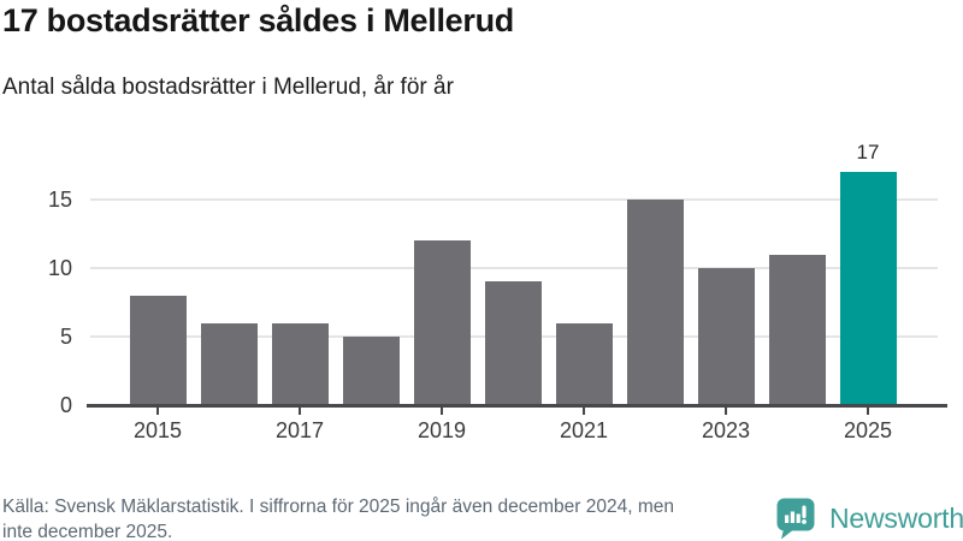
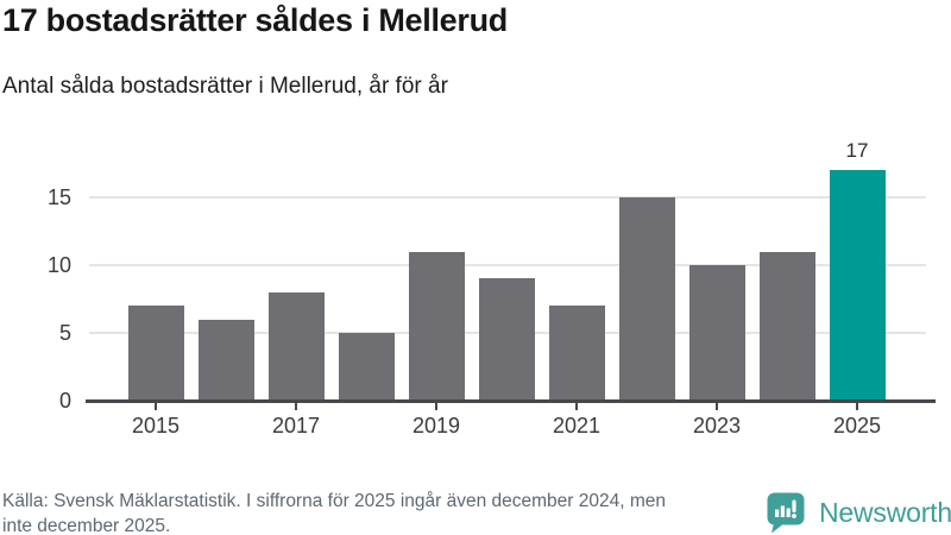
2015: 8 -> 7
2017: 6 -> 8
2019: 12 -> 11
2021: 6 -> 7
